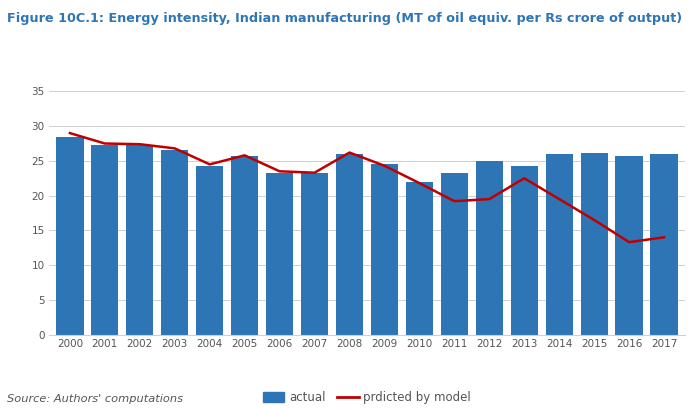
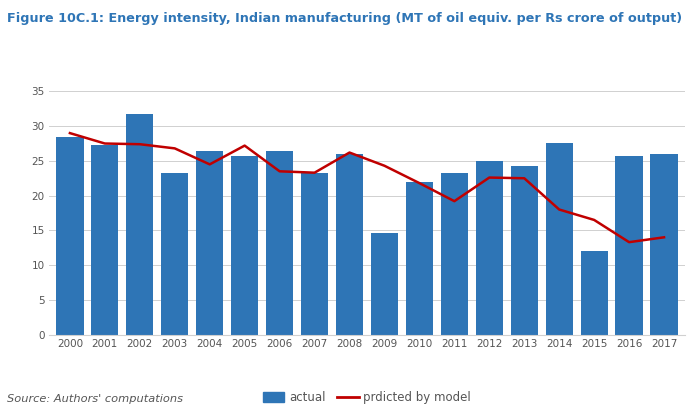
actual/2002: 27.3 -> 31.8
actual/2003: 26.5 -> 23.2
actual/2004: 24.2 -> 26.4
prdicted by model/2005: 25.8 -> 27.2
actual/2006: 23.3 -> 26.4
actual/2009: 24.5 -> 14.6
prdicted by model/2012: 19.5 -> 22.6
actual/2014: 26.0 -> 27.6
prdicted by model/2014: 19.5 -> 18.0
actual/2015: 26.2 -> 12.0
